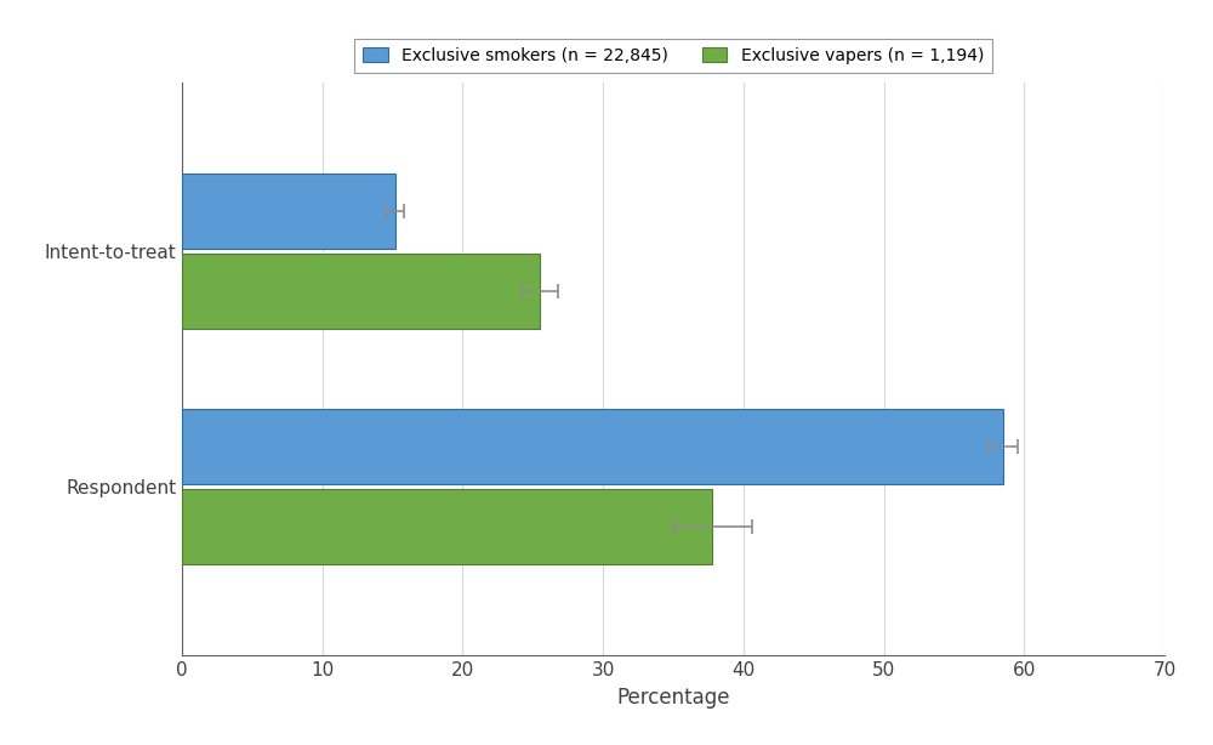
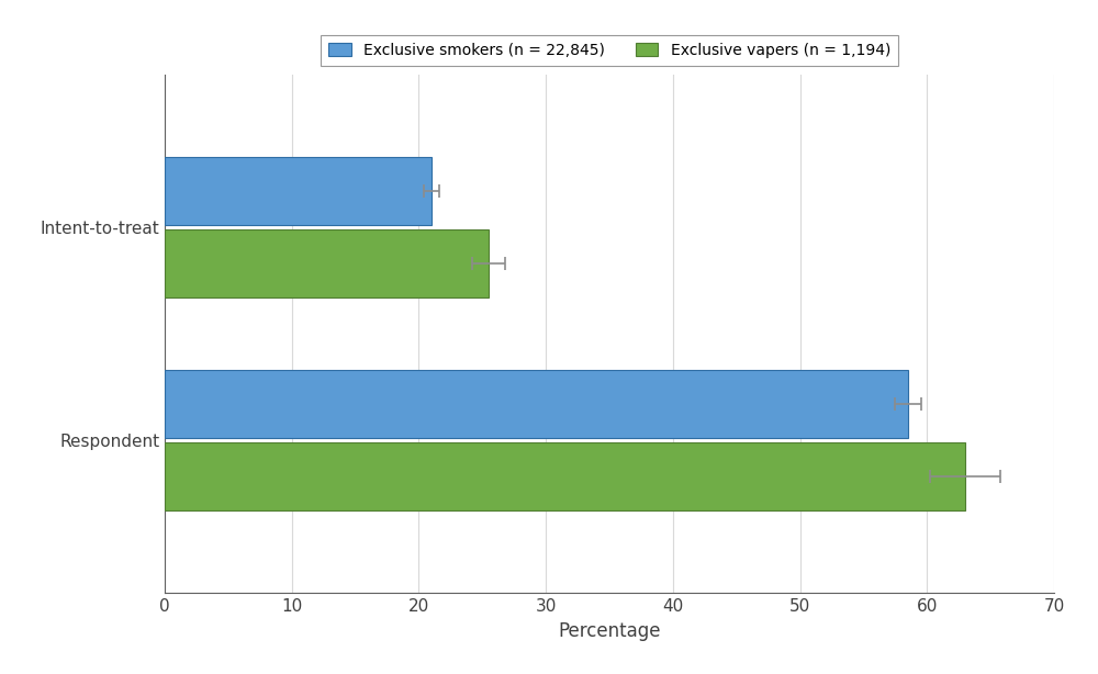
Exclusive smokers (n = 22,845)/Intent-to-treat: 15.2 -> 21.0
Exclusive vapers (n = 1,194)/Respondent: 37.8 -> 63.0
